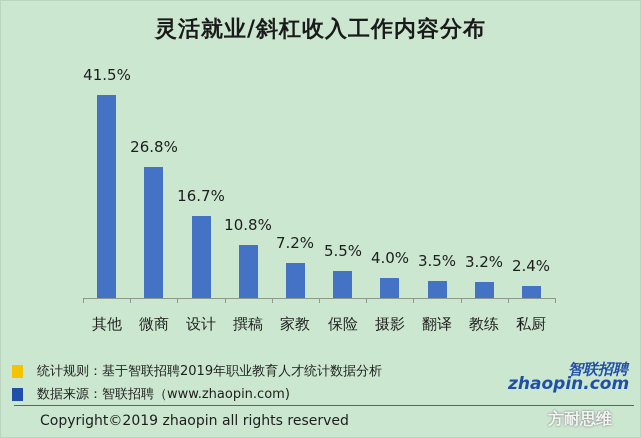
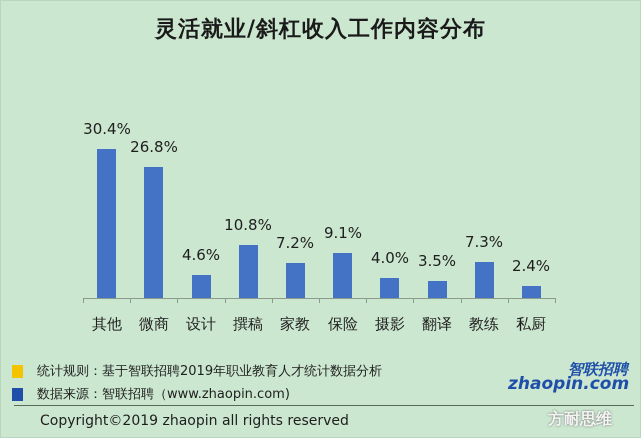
其他: 41.5% -> 30.4%
设计: 16.7% -> 4.6%
保险: 5.5% -> 9.1%
教练: 3.2% -> 7.3%
